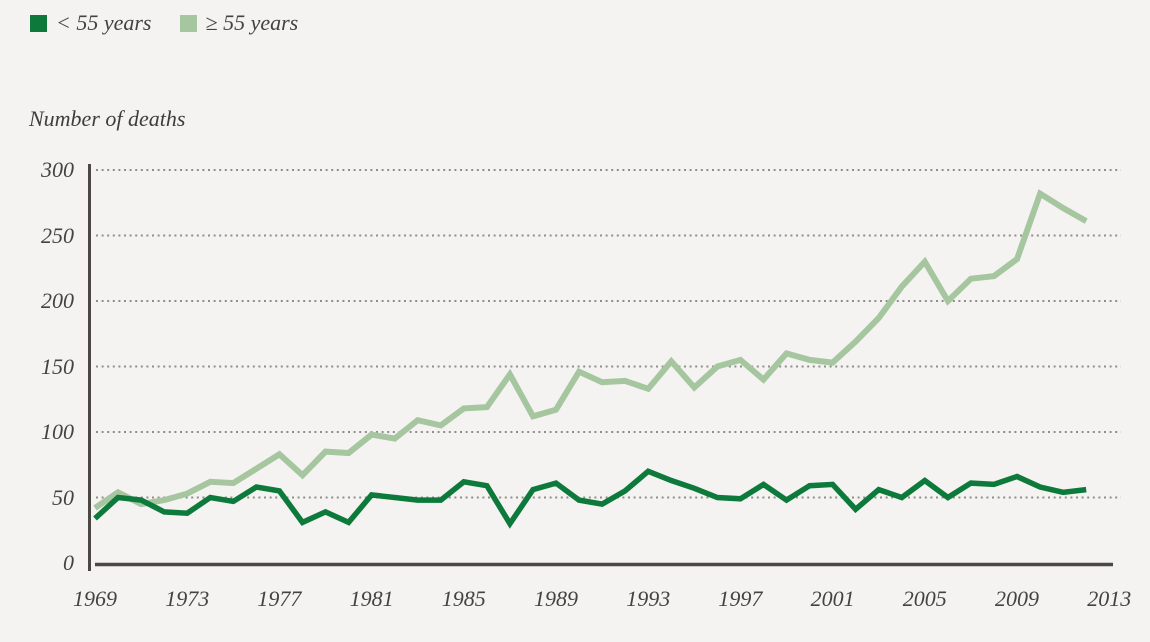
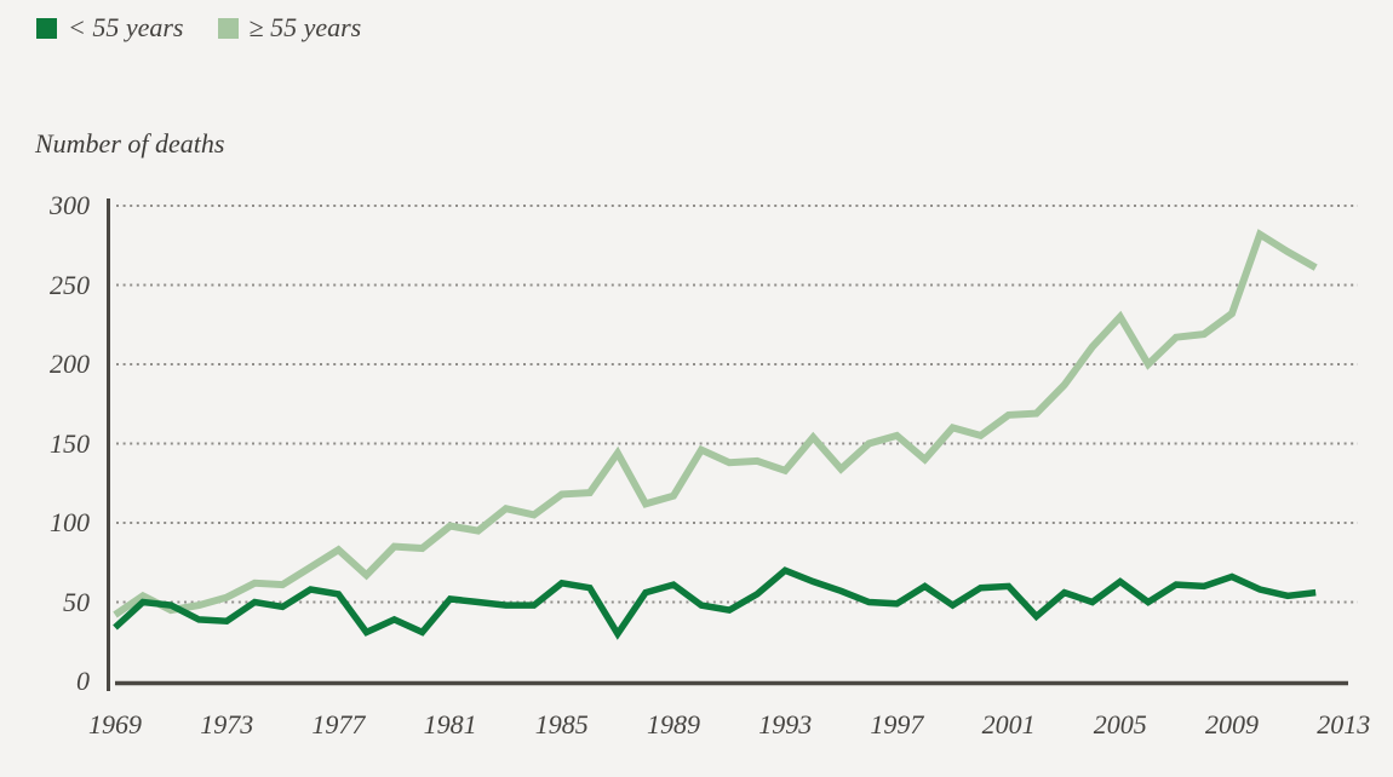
≥ 55 years/2001: 153 -> 168
